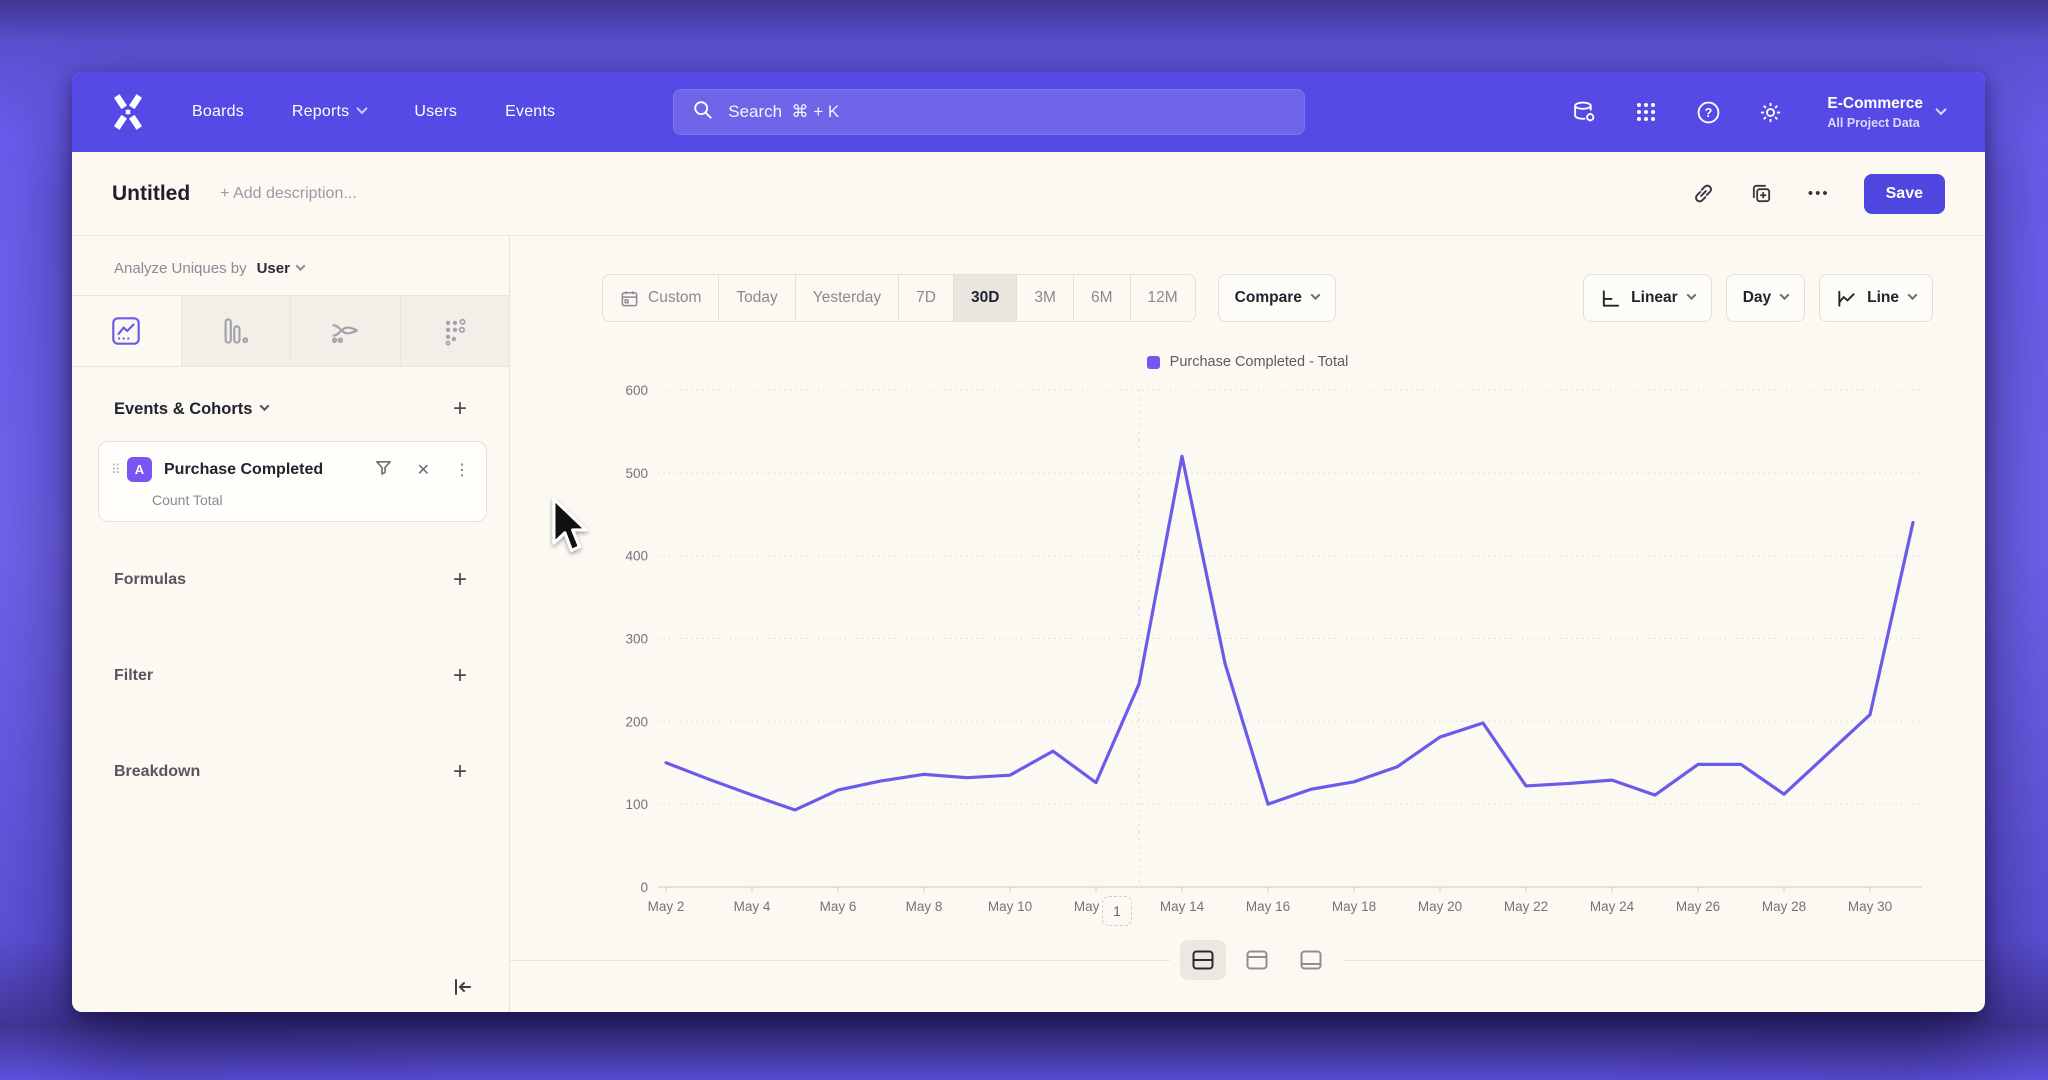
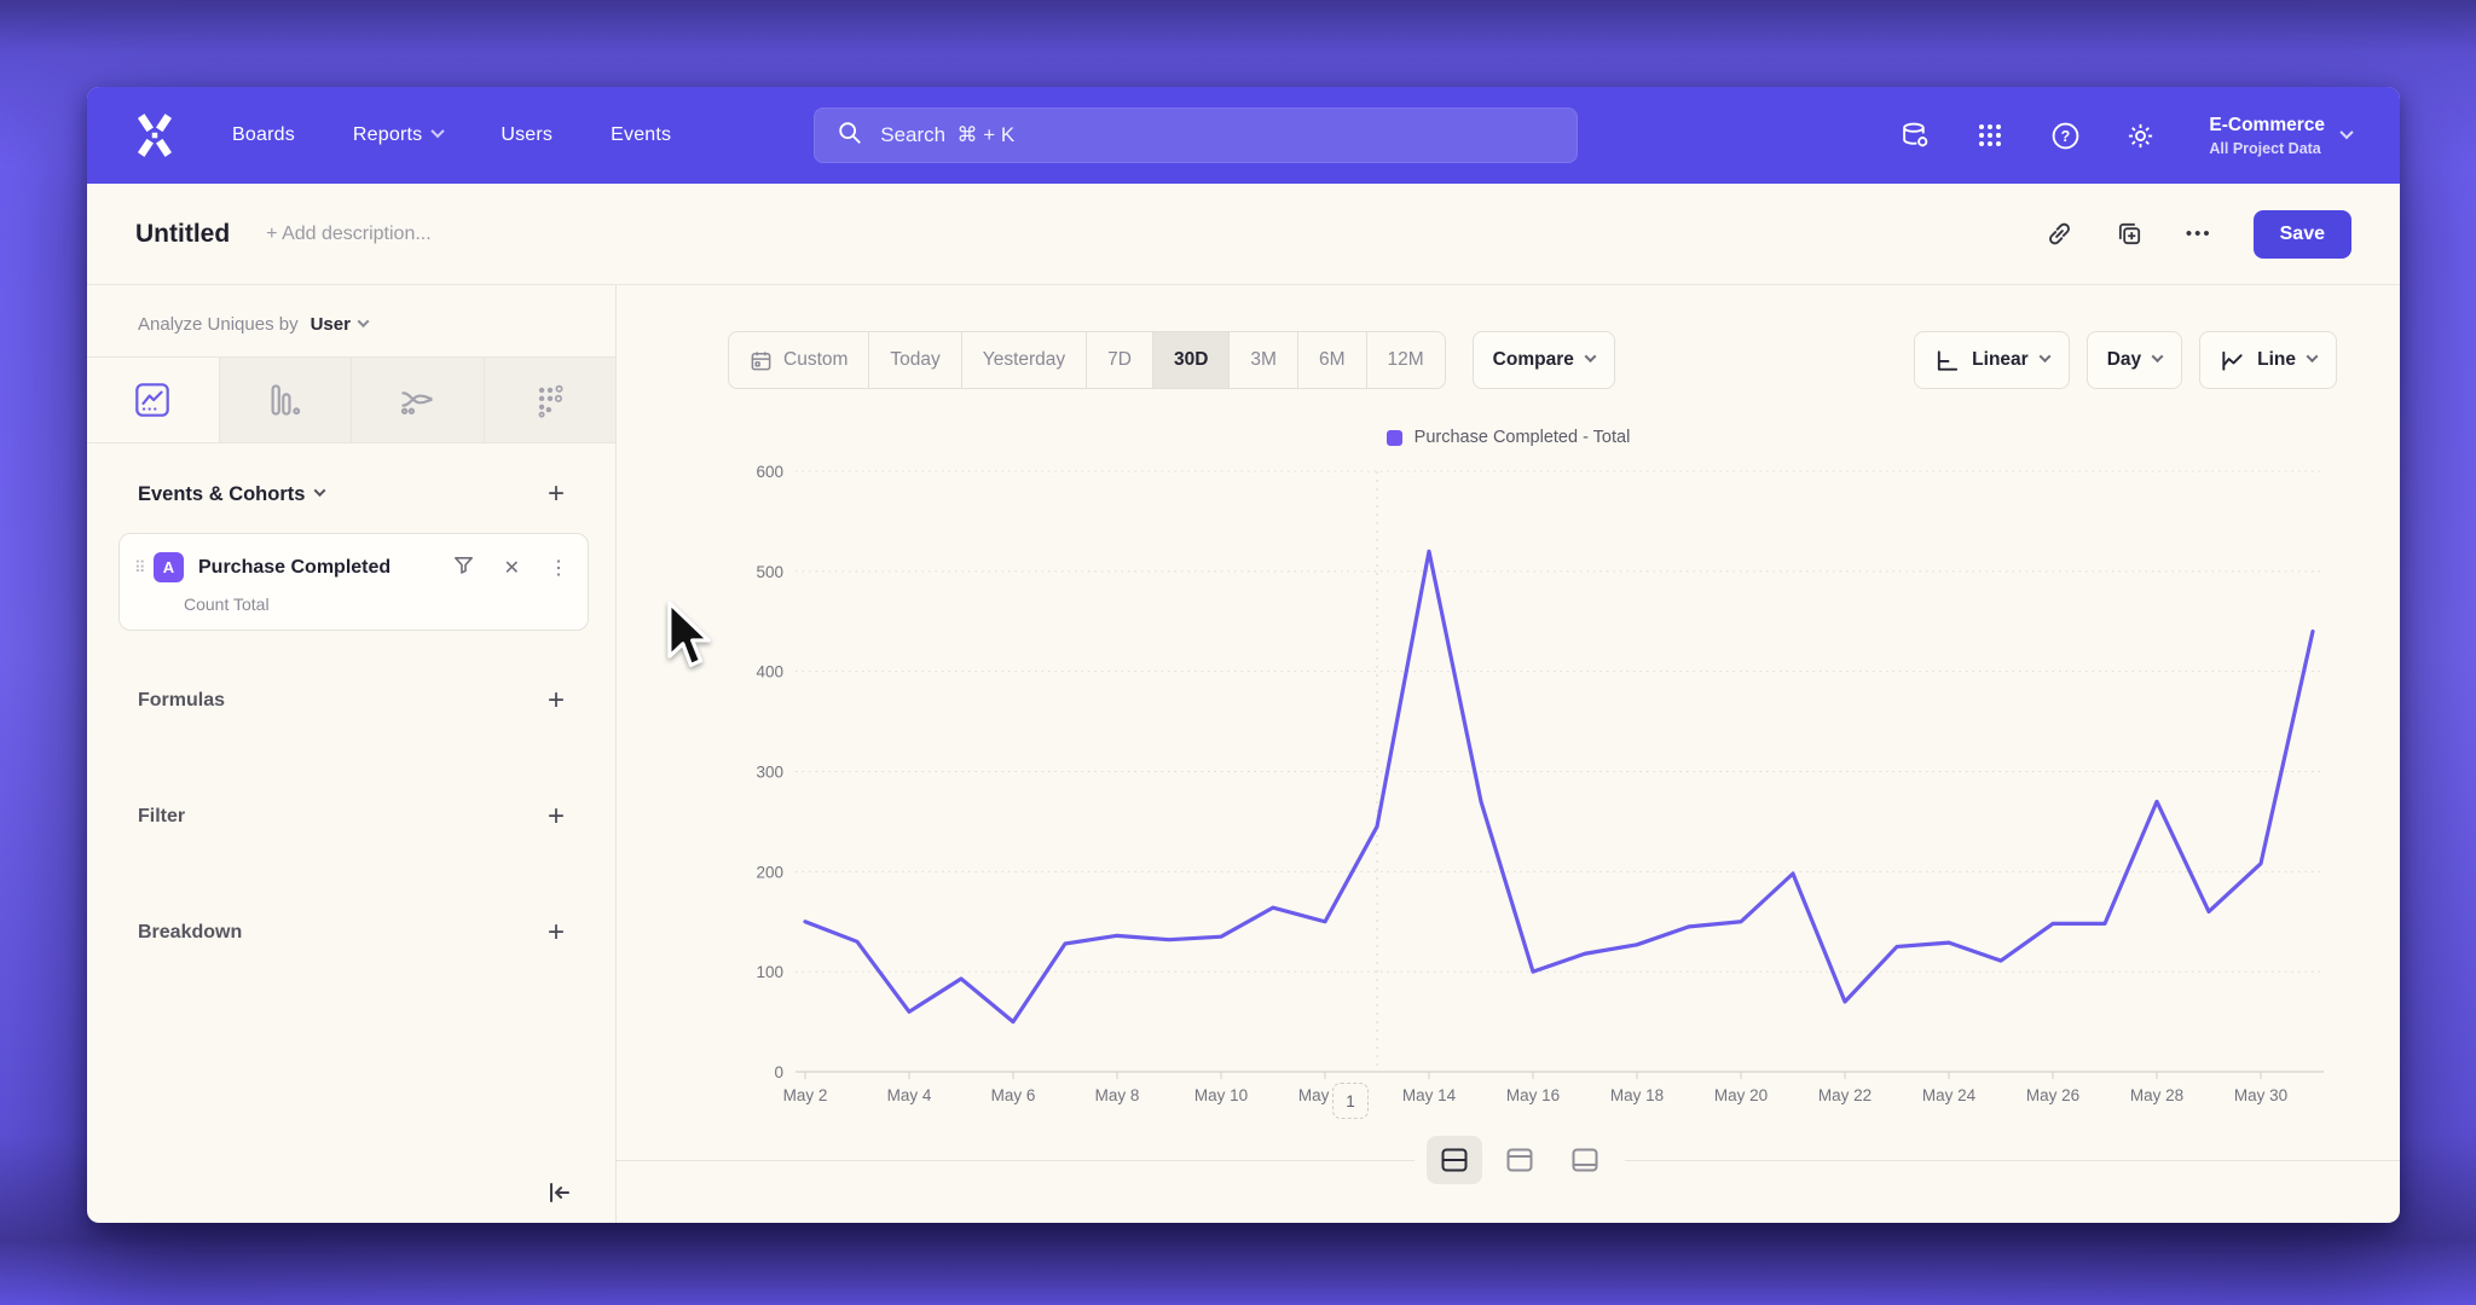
May 4: 110 -> 60
May 6: 120 -> 50
May 12: 130 -> 150
May 20: 180 -> 150
May 22: 120 -> 70
May 28: 110 -> 270
